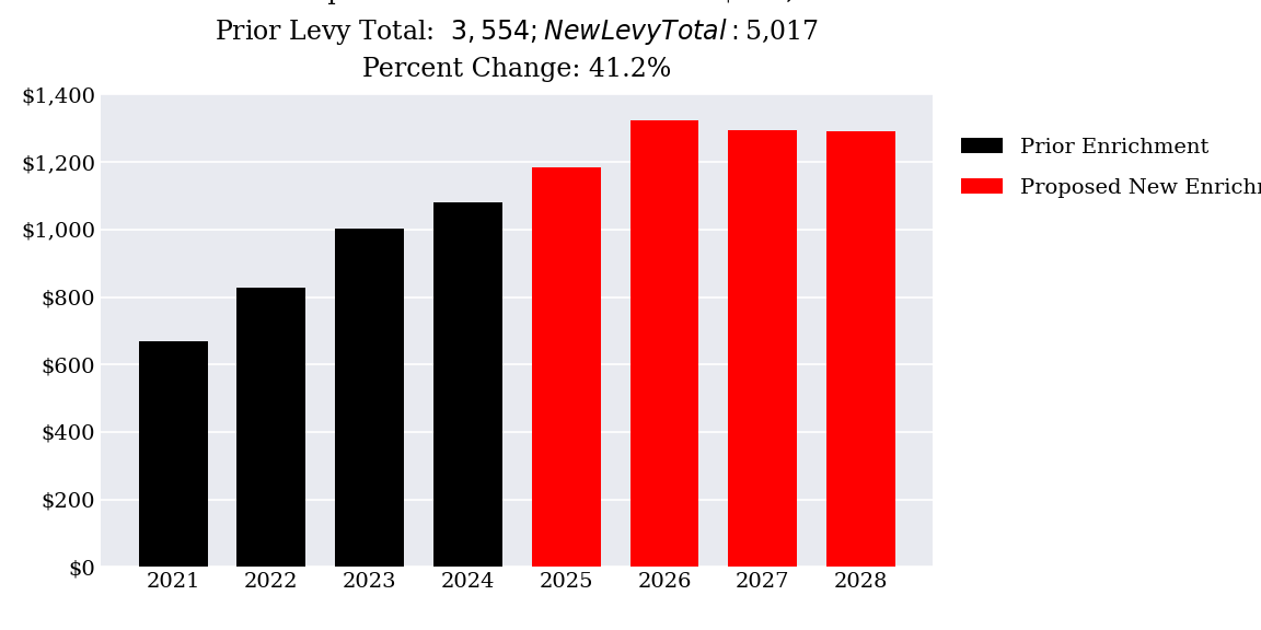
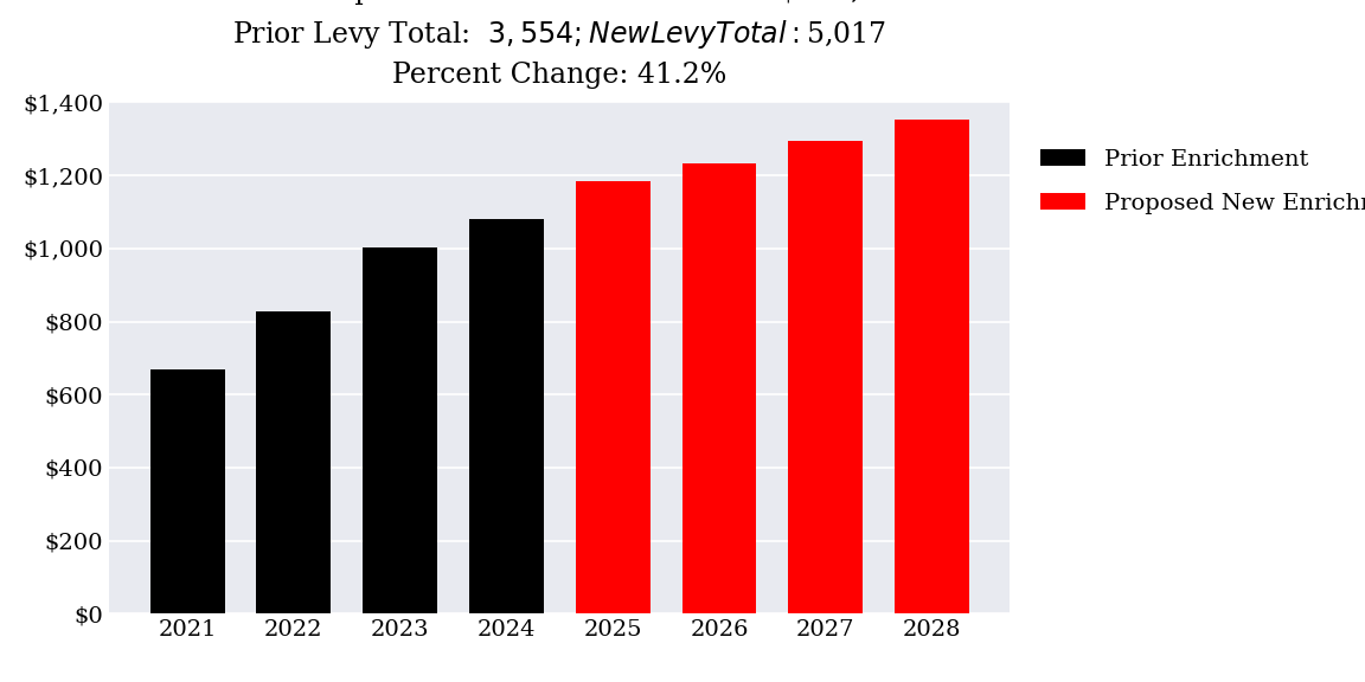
2026: $1,325 -> $1,232
2028: $1,290 -> $1,354
